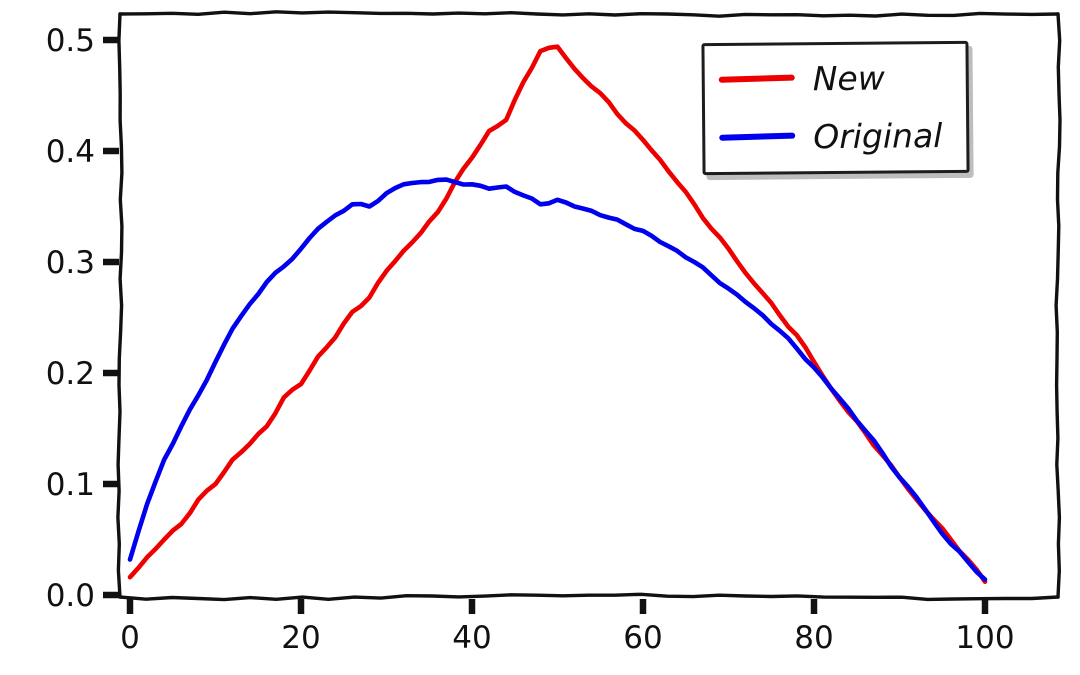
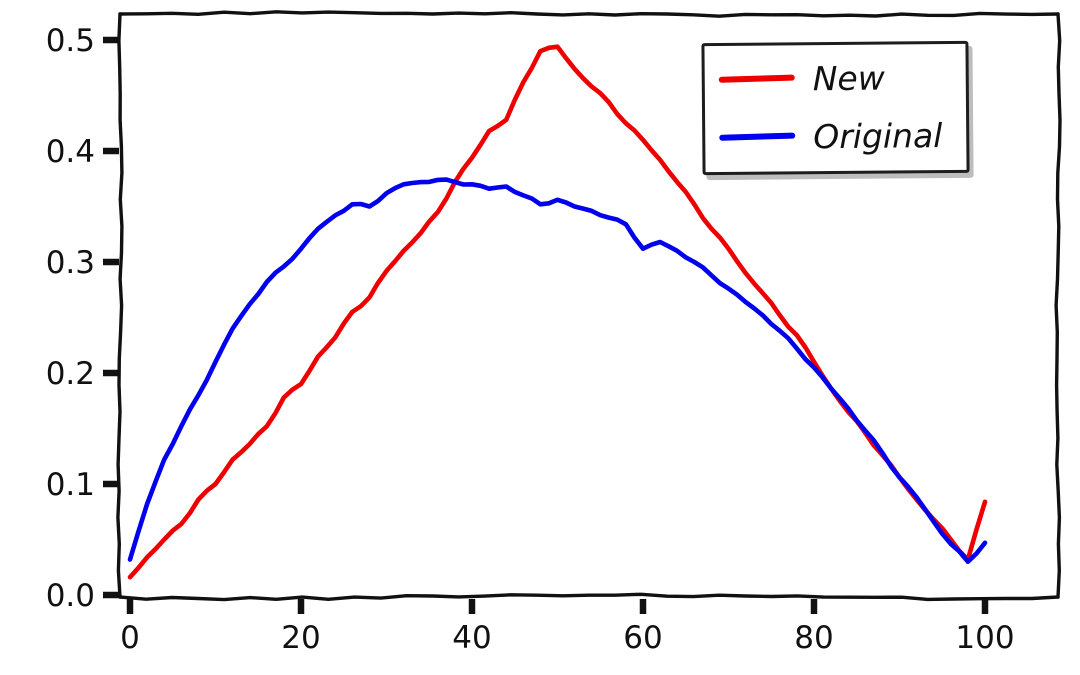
Original/60: 0.328 -> 0.312
New/100: 0.012 -> 0.084
Original/100: 0.014 -> 0.047
